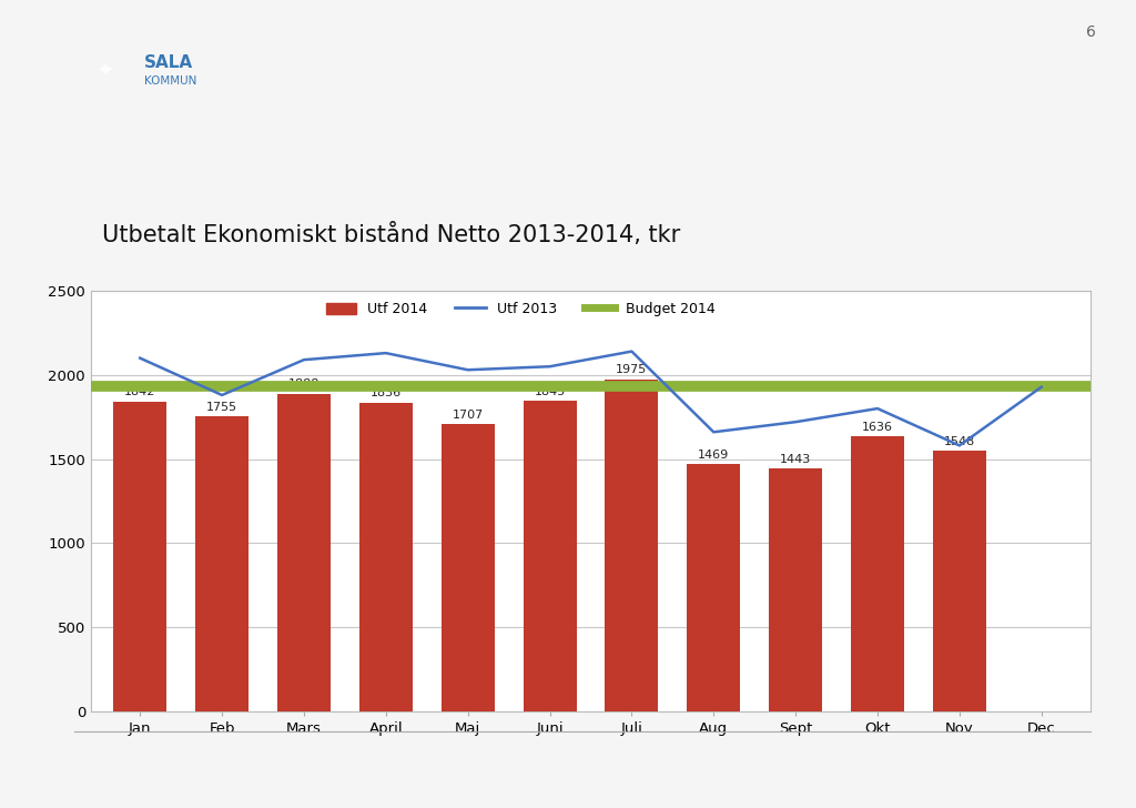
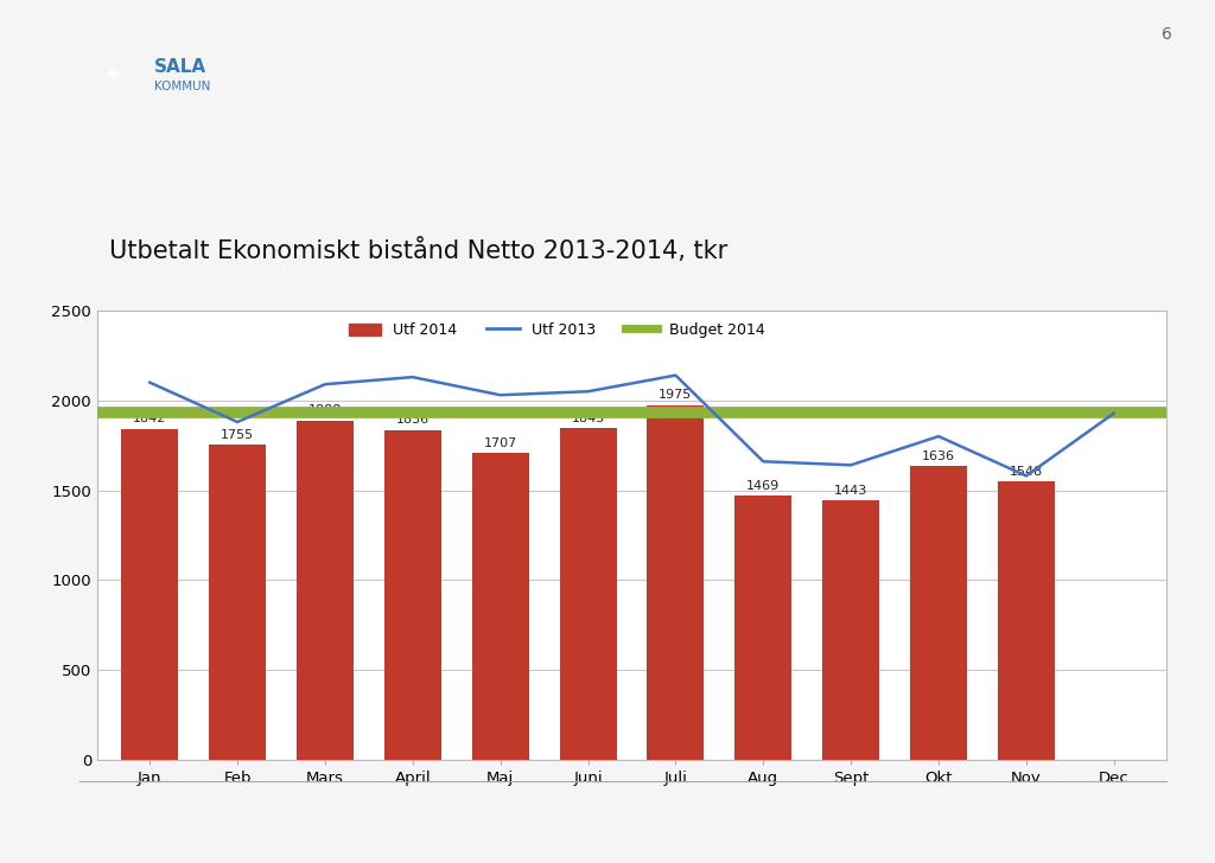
Utf 2013/Sept: 1720 -> 1640
